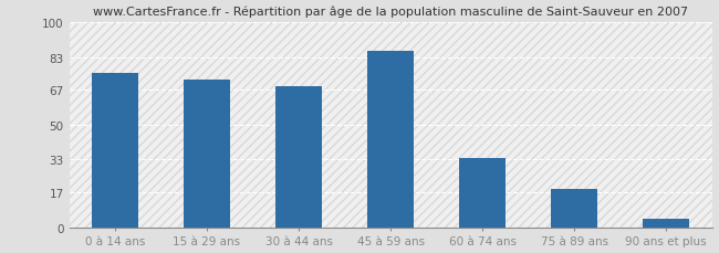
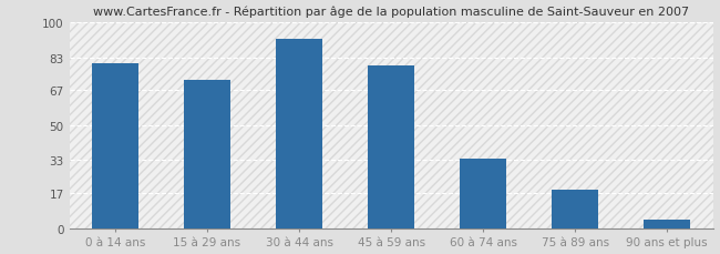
0 à 14 ans: 75 -> 80
30 à 44 ans: 69 -> 92
45 à 59 ans: 86 -> 79
